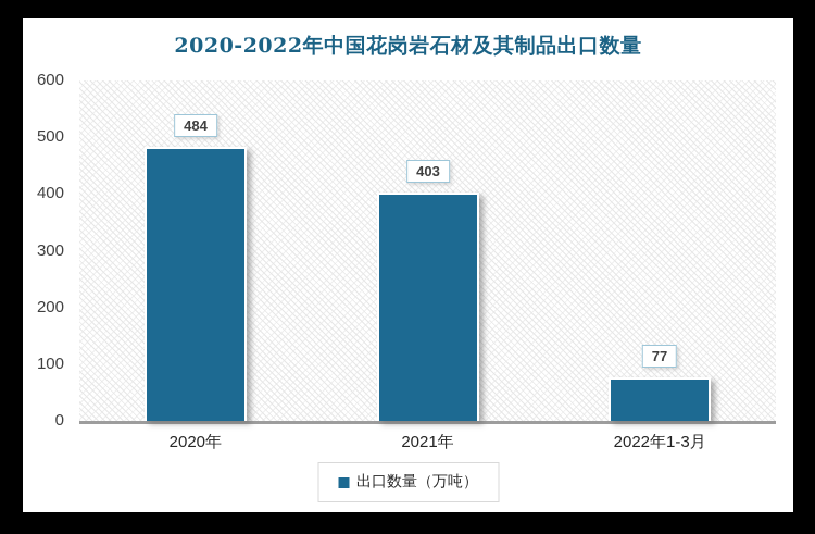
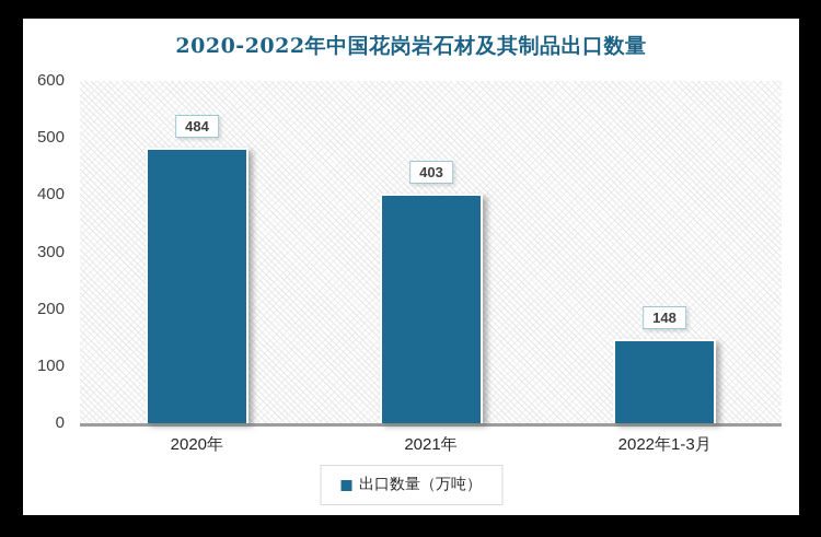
2022年1-3月: 77 -> 148
